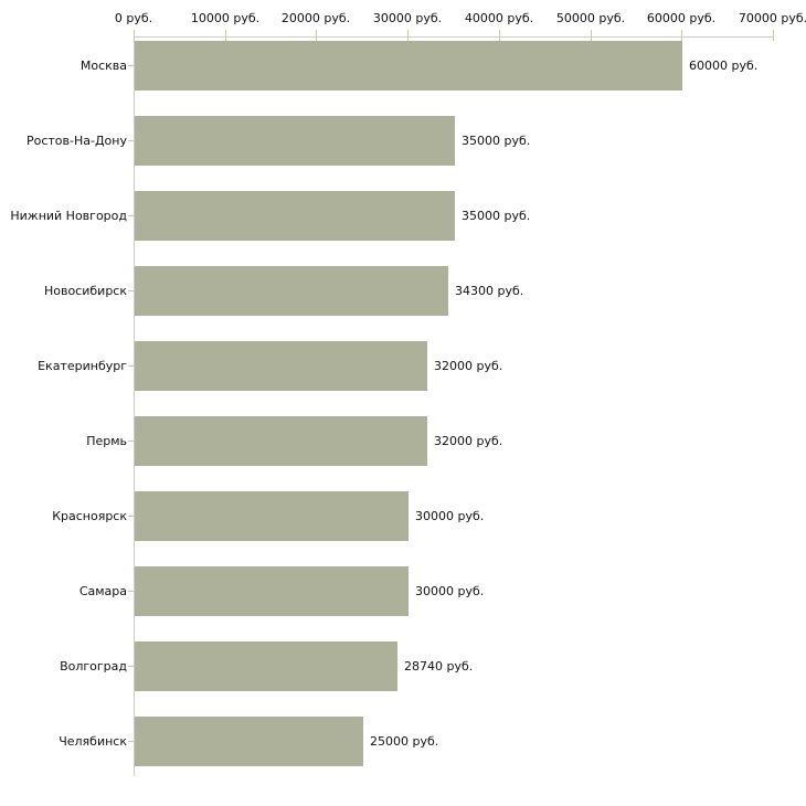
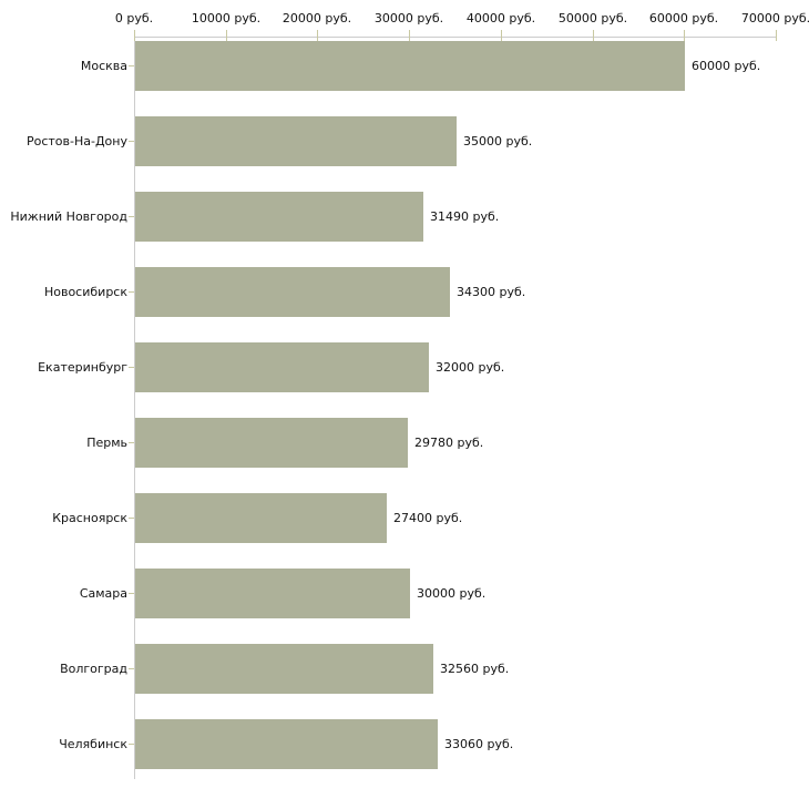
Нижний Новгород: 35000 -> 31490
Пермь: 32000 -> 29780
Красноярск: 30000 -> 27400
Волгоград: 28740 -> 32560
Челябинск: 25000 -> 33060
